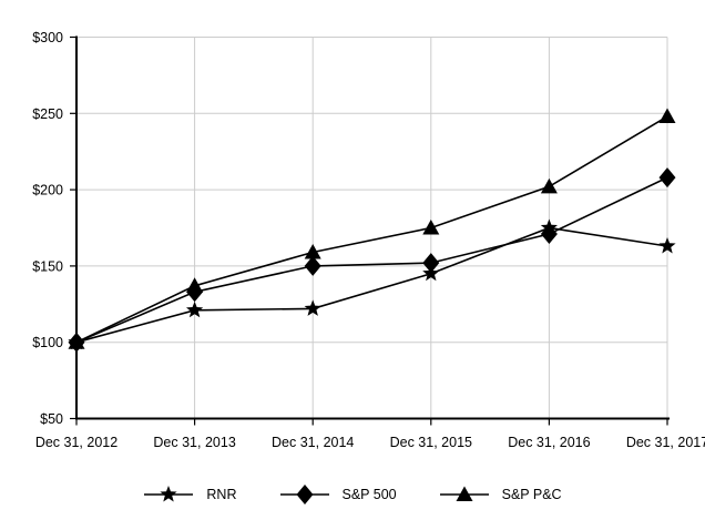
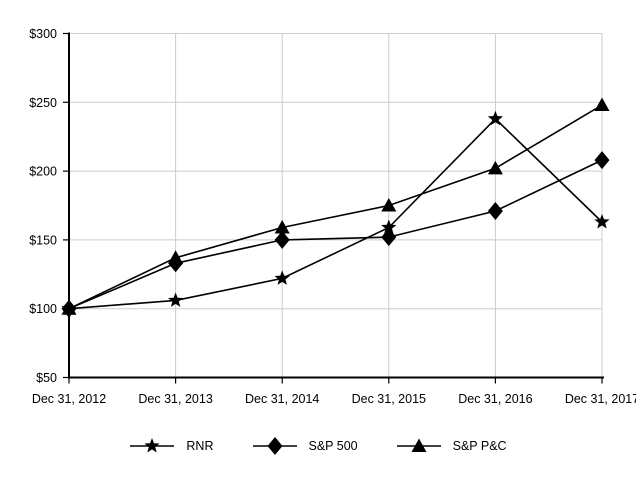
RNR/Dec 31, 2013: $121 -> $106
RNR/Dec 31, 2015: $145 -> $159
RNR/Dec 31, 2016: $175 -> $238
